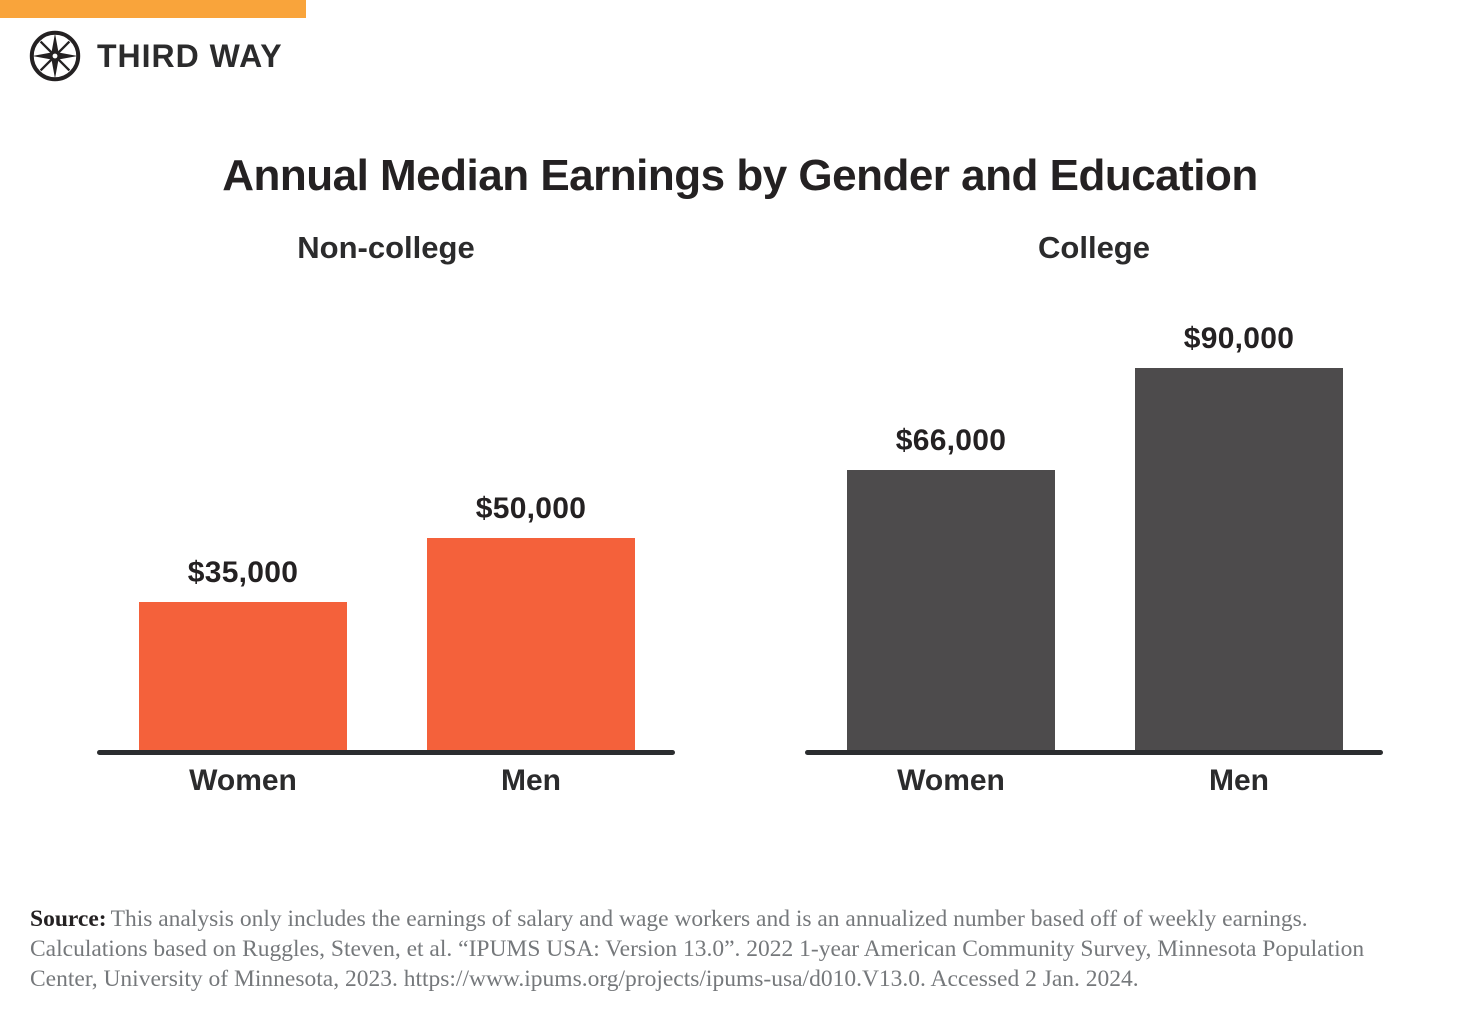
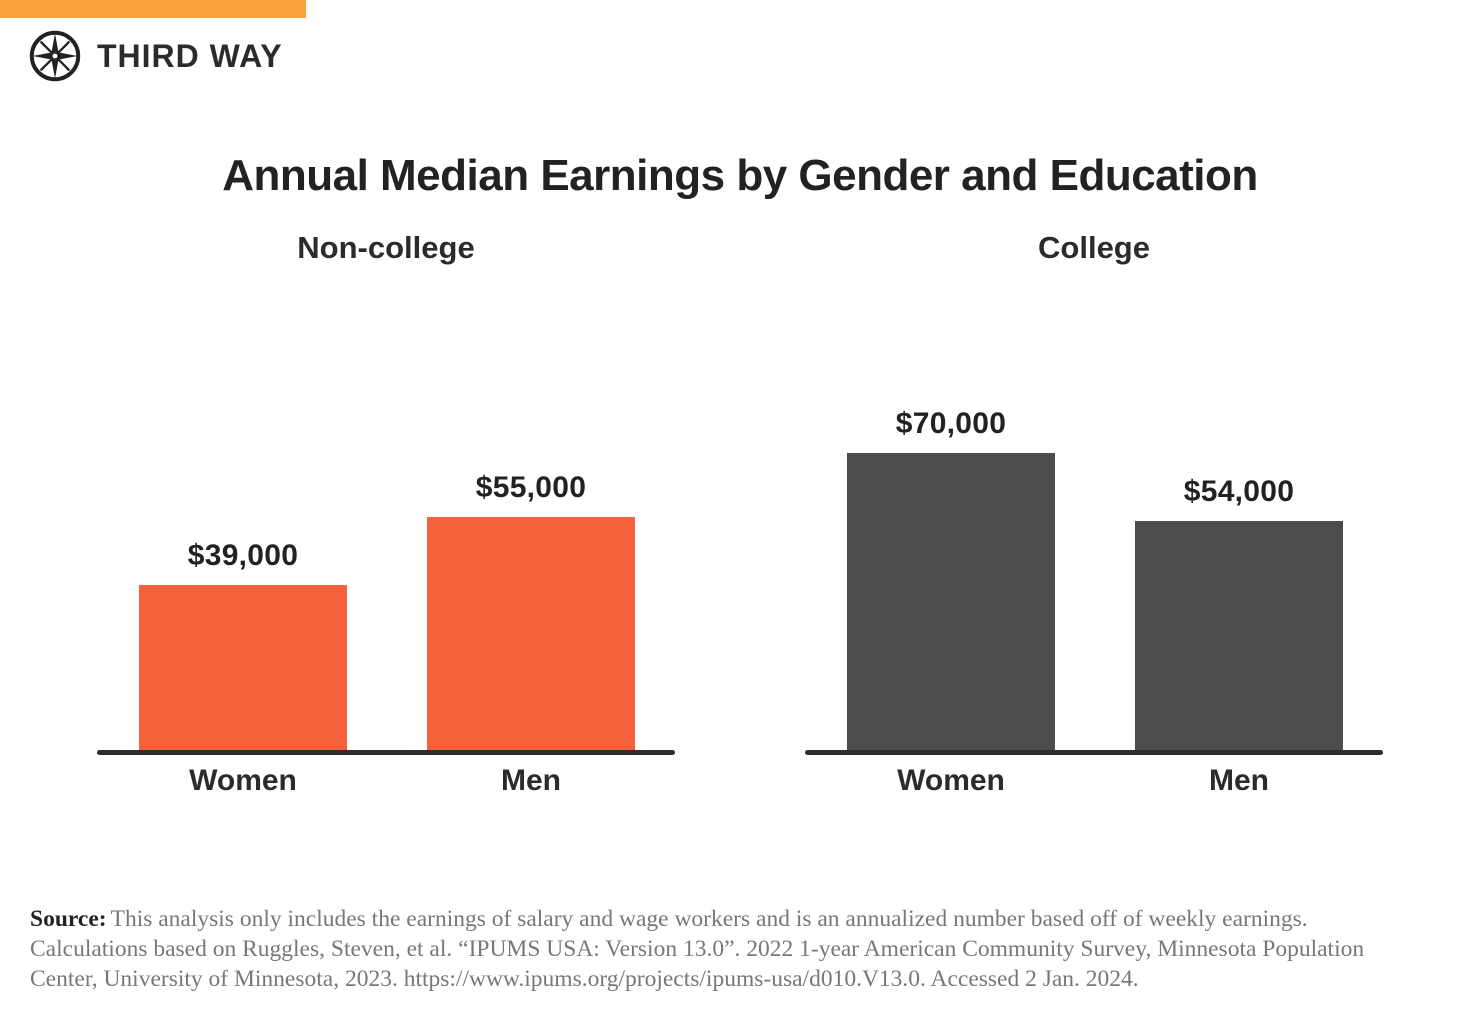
Non-college/Women: $35,000 -> $39,000
Non-college/Men: $50,000 -> $55,000
College/Women: $66,000 -> $70,000
College/Men: $90,000 -> $54,000
